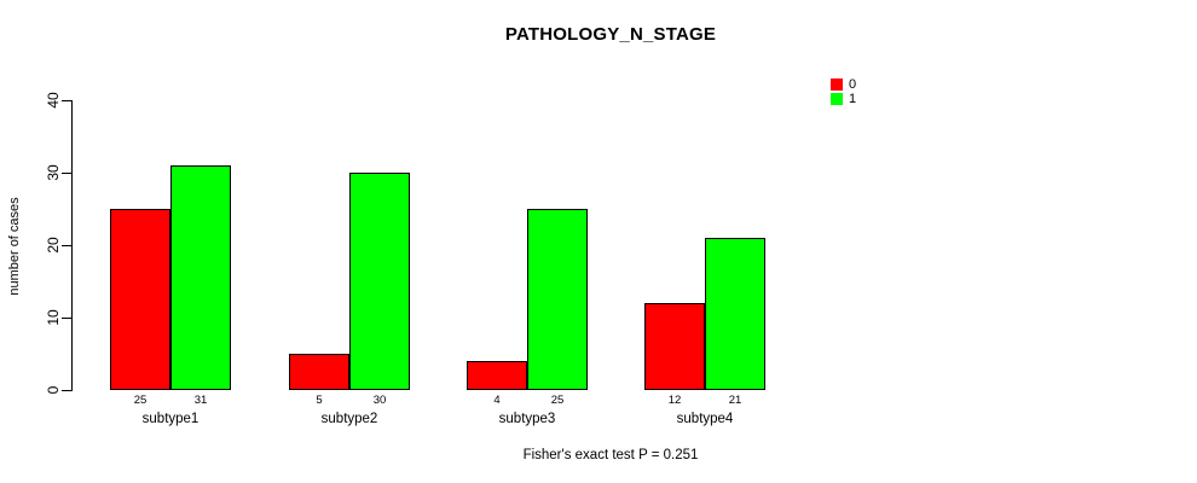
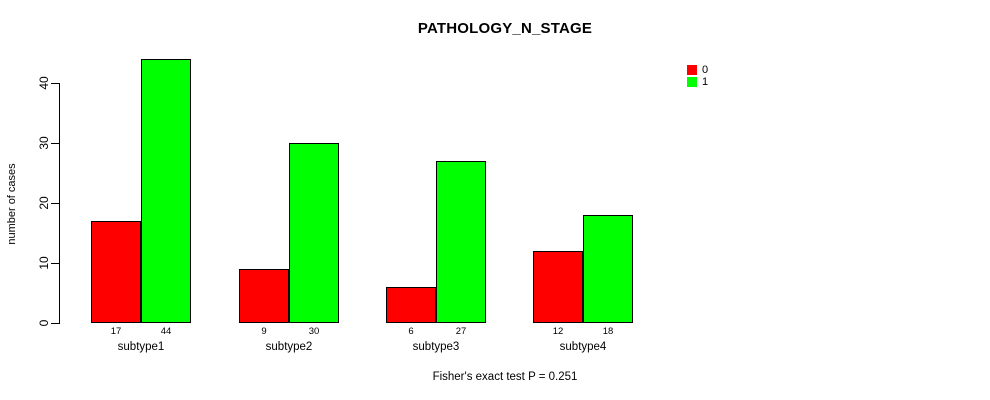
0/subtype1: 25 -> 17
1/subtype1: 31 -> 44
0/subtype2: 5 -> 9
0/subtype3: 4 -> 6
1/subtype3: 25 -> 27
1/subtype4: 21 -> 18
